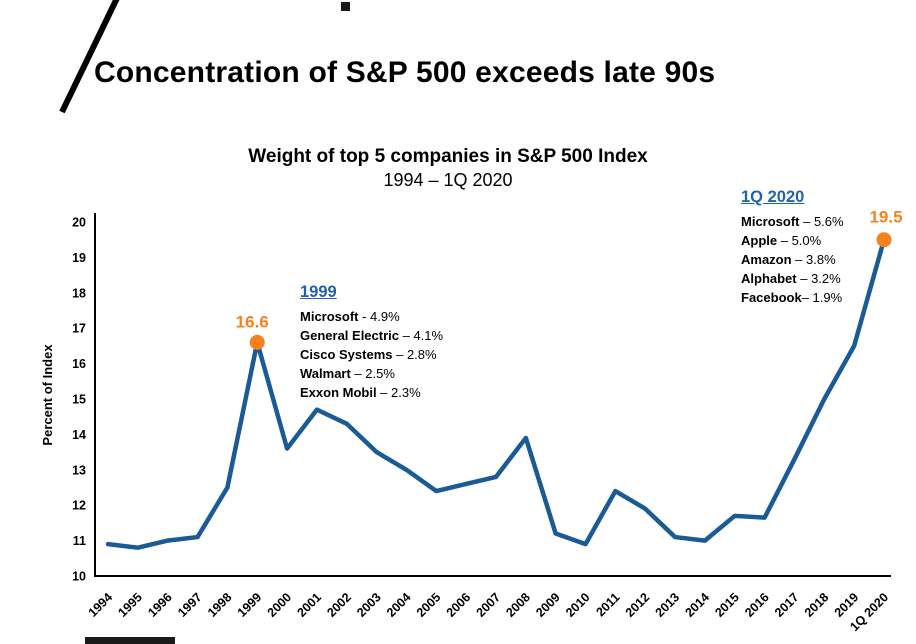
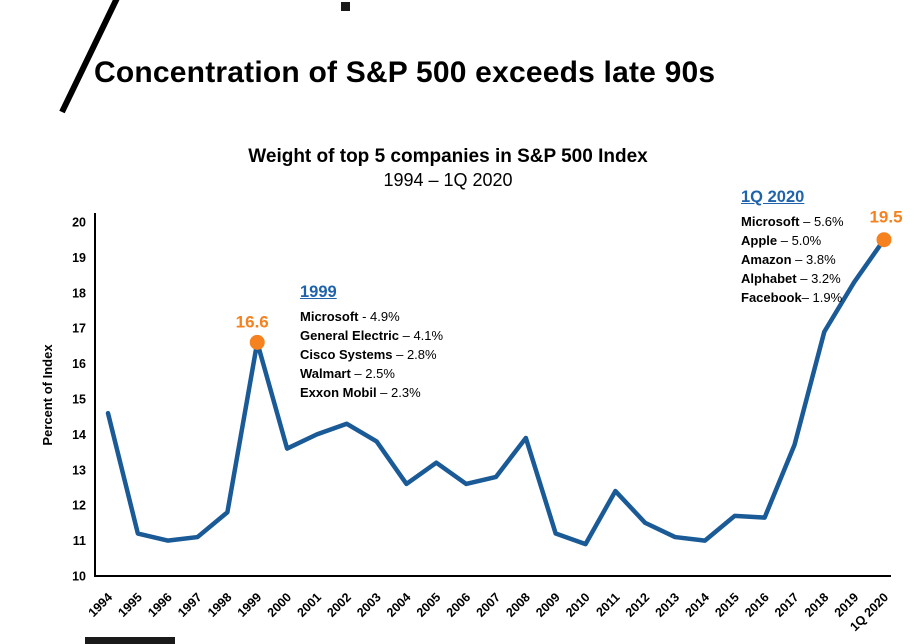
1994: 10.9 -> 14.6
1995: 10.8 -> 11.2
1998: 12.5 -> 11.8
2001: 14.7 -> 14.0
2003: 13.5 -> 13.8
2004: 13.0 -> 12.6
2005: 12.4 -> 13.2
2012: 11.9 -> 11.5
2017: 13.3 -> 13.7
2018: 15.0 -> 16.9
2019: 16.5 -> 18.3
